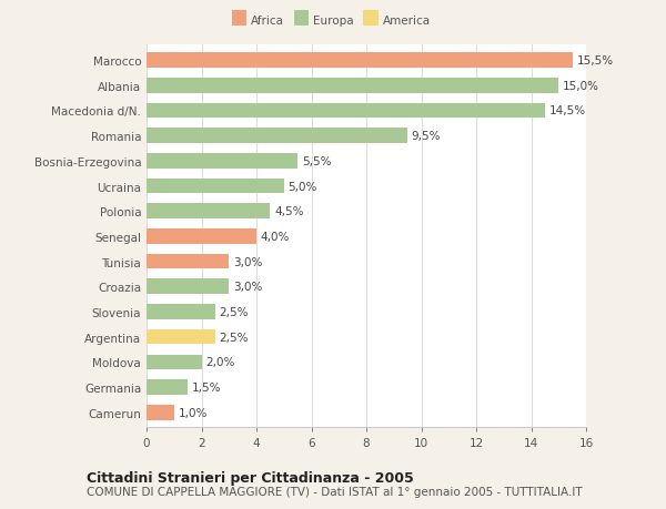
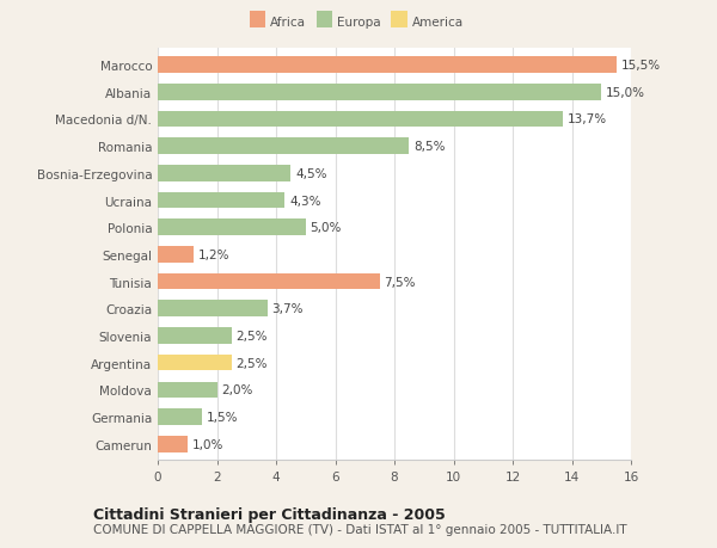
Macedonia d/N.: 14,5% -> 13,7%
Romania: 9,5% -> 8,5%
Bosnia-Erzegovina: 5,5% -> 4,5%
Ucraina: 5,0% -> 4,3%
Polonia: 4,5% -> 5,0%
Senegal: 4,0% -> 1,2%
Tunisia: 3,0% -> 7,5%
Croazia: 3,0% -> 3,7%
